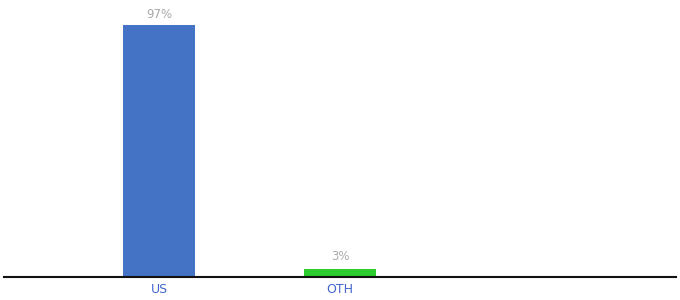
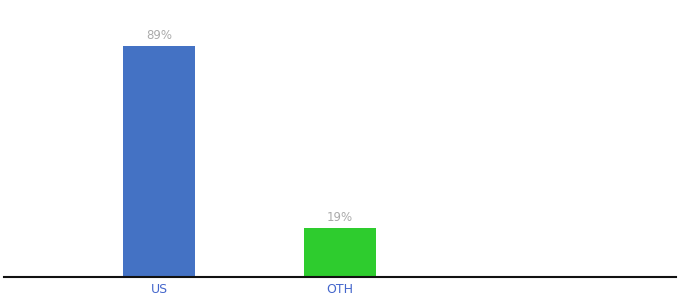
US: 97% -> 89%
OTH: 3% -> 19%
